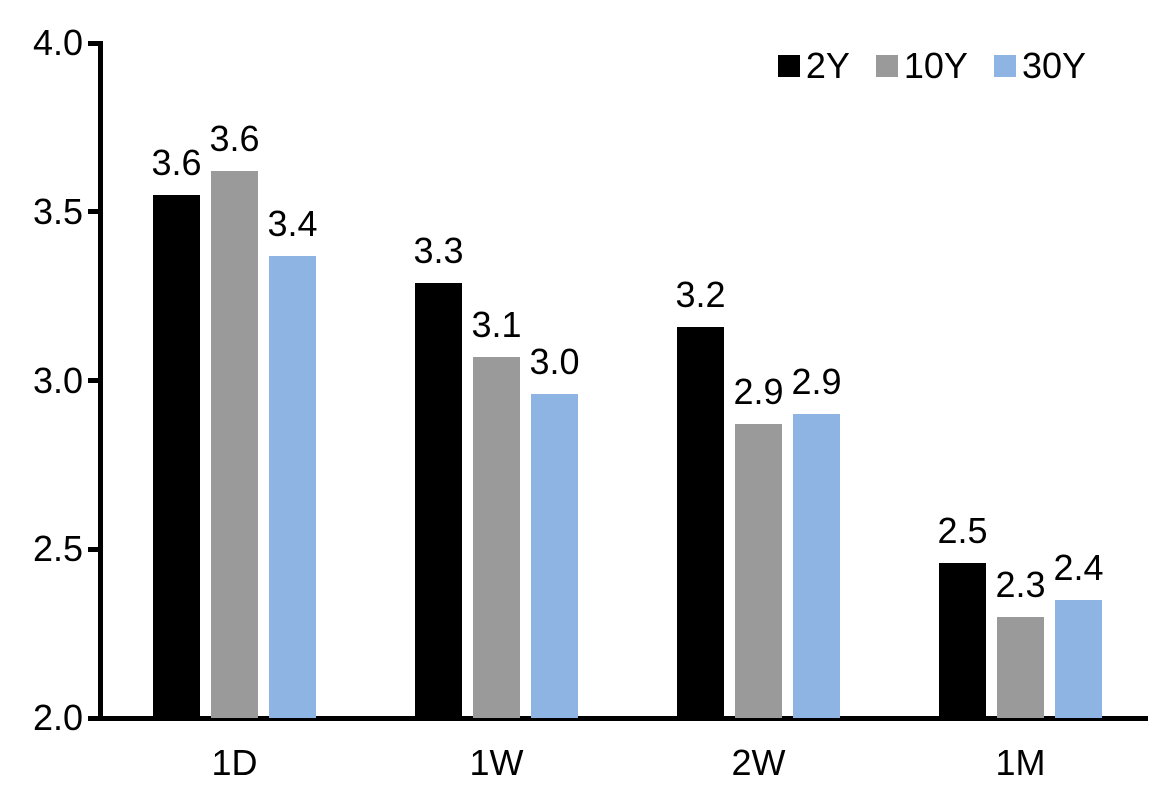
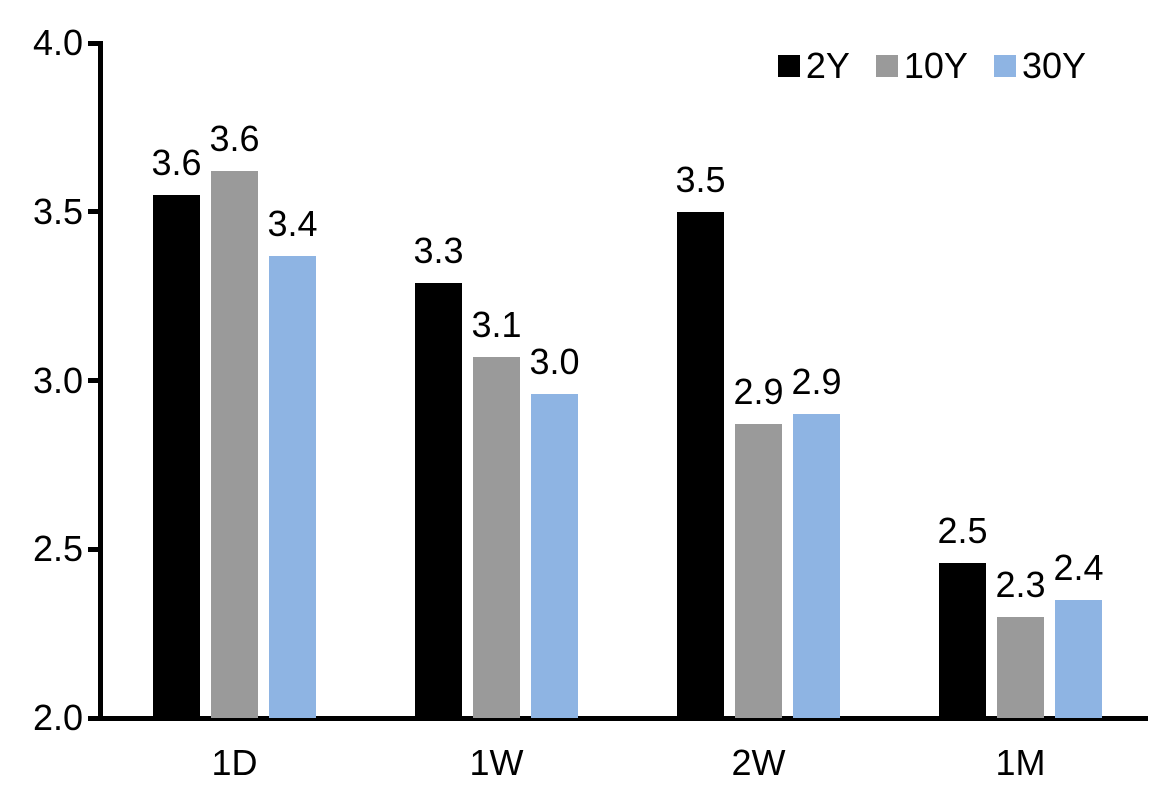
2Y/2W: 3.2 -> 3.5
